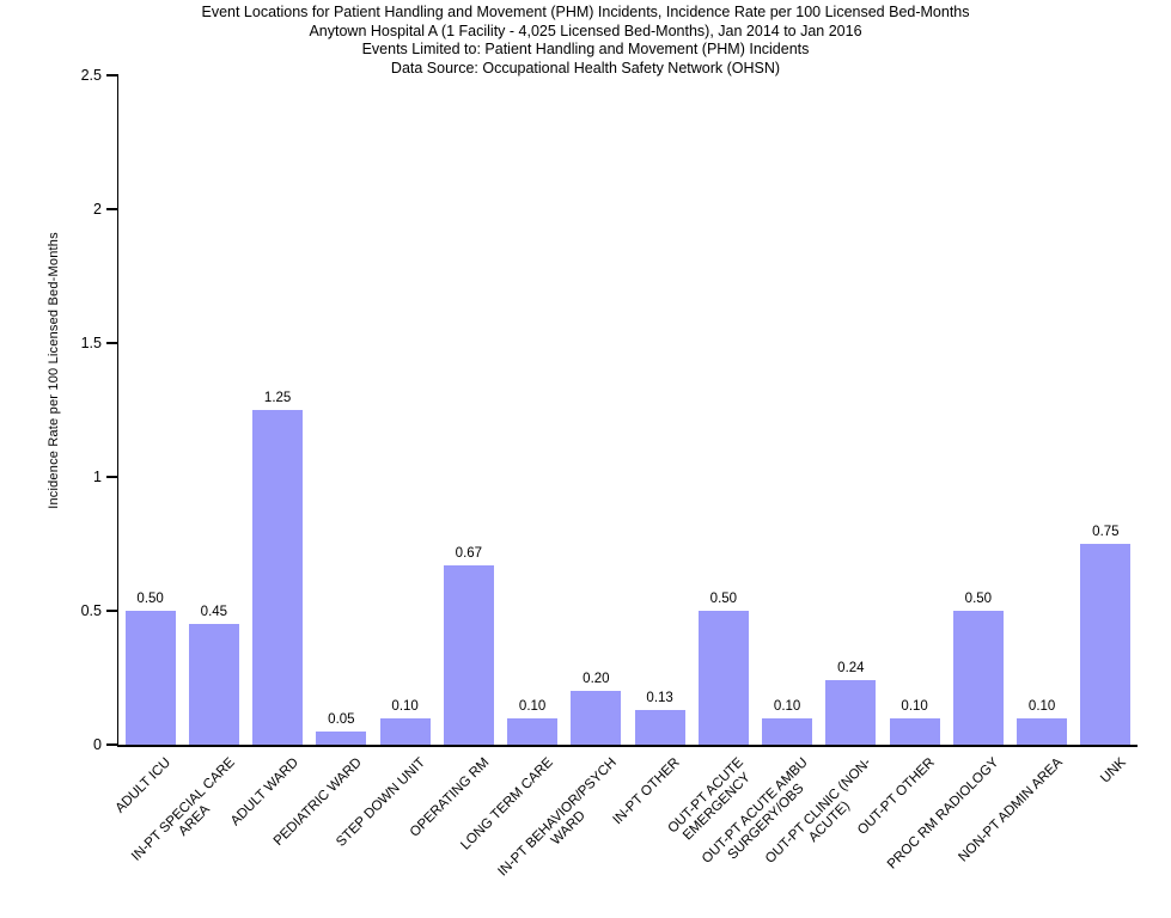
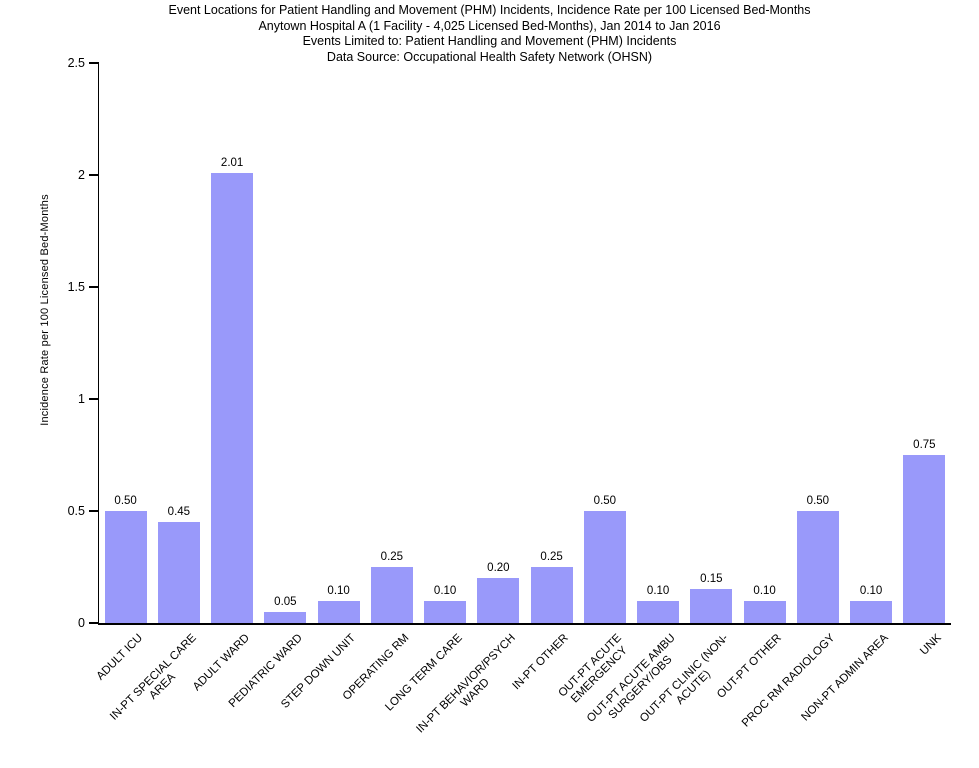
ADULT WARD: 1.25 -> 2.01
OPERATING RM: 0.67 -> 0.25
IN-PT OTHER: 0.13 -> 0.25
OUT-PT CLINIC (NON- ACUTE): 0.24 -> 0.15
